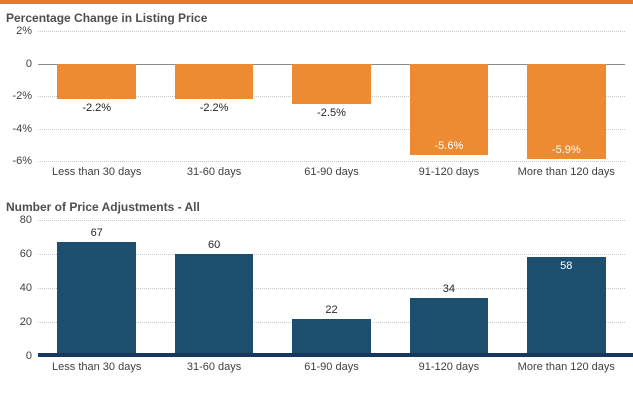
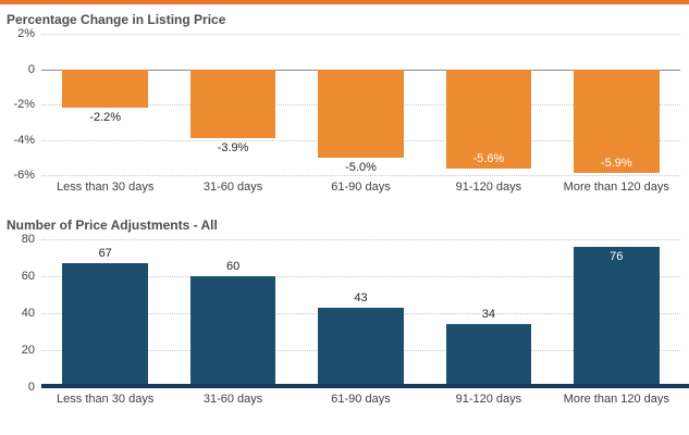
Percentage Change in Listing Price/31-60 days: -2.2% -> -3.9%
Percentage Change in Listing Price/61-90 days: -2.5% -> -5.0%
Number of Price Adjustments - All/61-90 days: 22 -> 43
Number of Price Adjustments - All/More than 120 days: 58 -> 76
